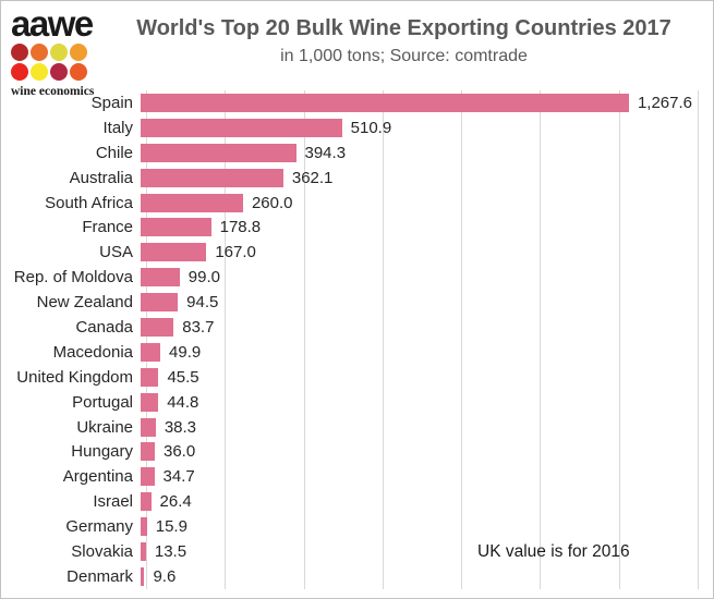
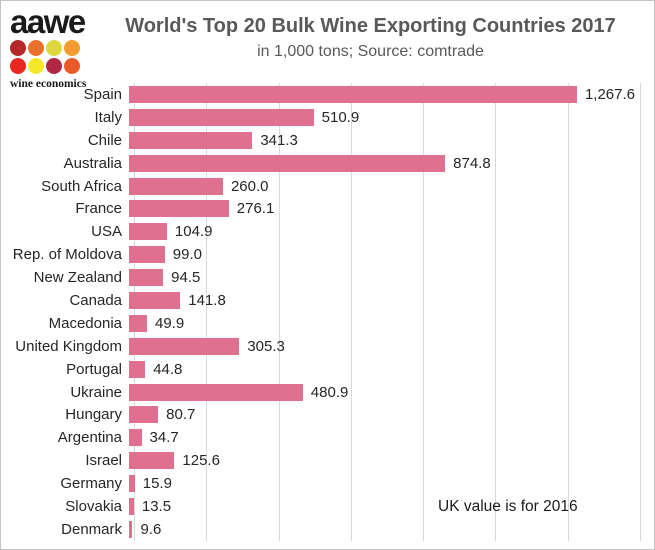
Chile: 394.3 -> 341.3
Australia: 362.1 -> 874.8
France: 178.8 -> 276.1
USA: 167.0 -> 104.9
Canada: 83.7 -> 141.8
United Kingdom: 45.5 -> 305.3
Ukraine: 38.3 -> 480.9
Hungary: 36.0 -> 80.7
Israel: 26.4 -> 125.6
